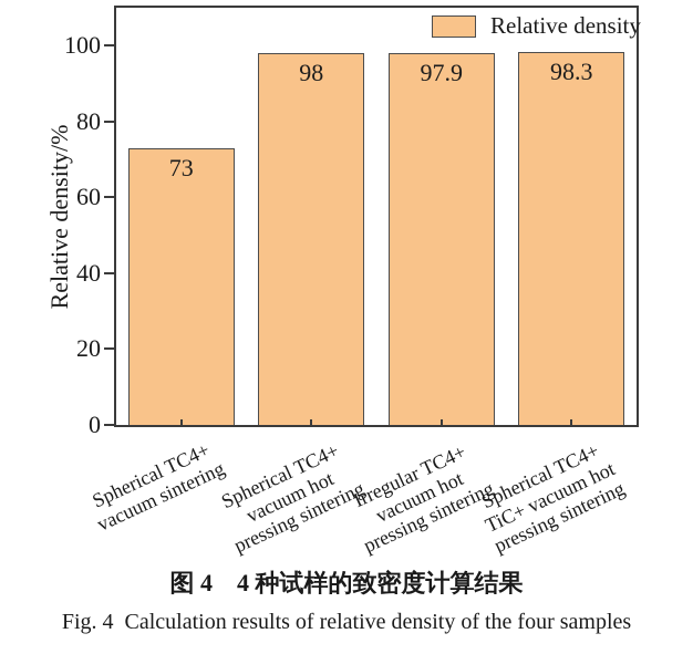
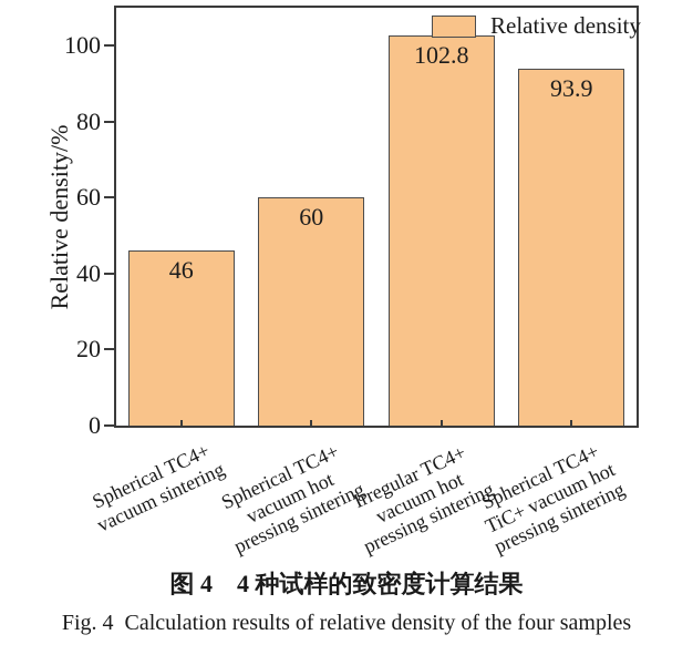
Spherical TC4+ vacuum sintering: 73 -> 46
Spherical TC4+ vacuum hot pressing sintering: 98 -> 60
Irregular TC4+ vacuum hot pressing sintering: 97.9 -> 102.8
Spherical TC4+ TiC+ vacuum hot pressing sintering: 98.3 -> 93.9
